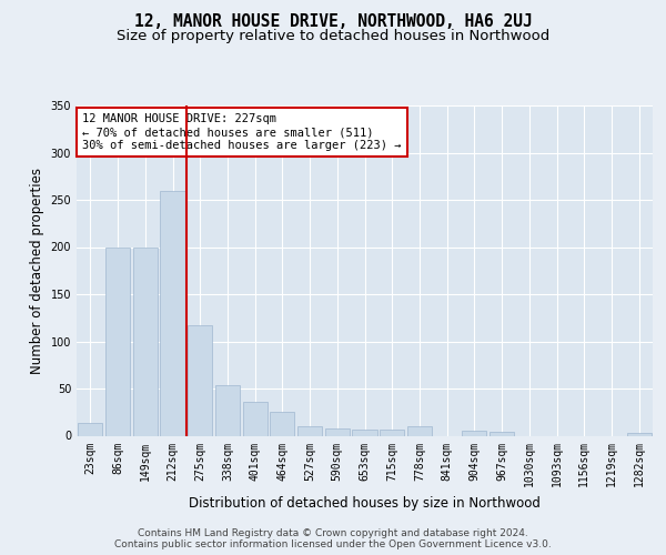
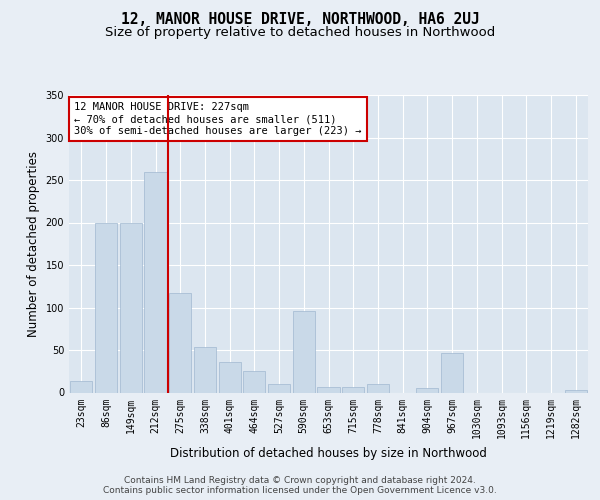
590sqm: 8 -> 96
967sqm: 4 -> 46
